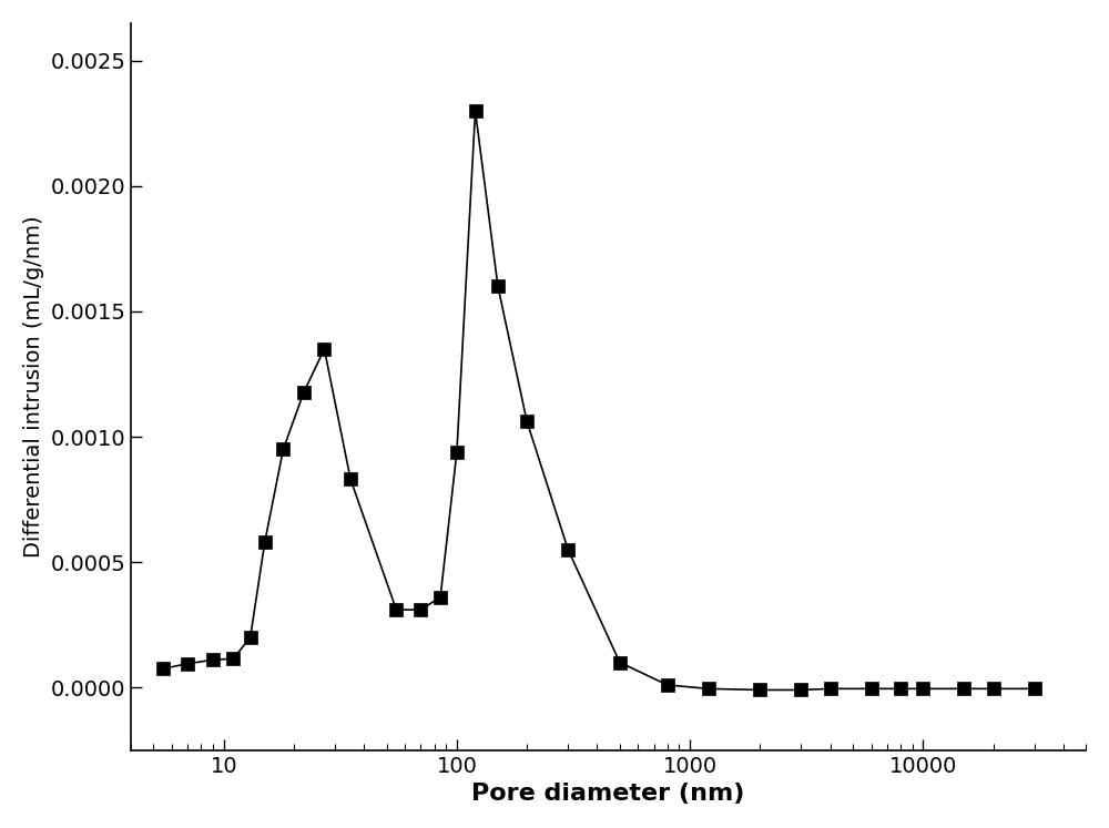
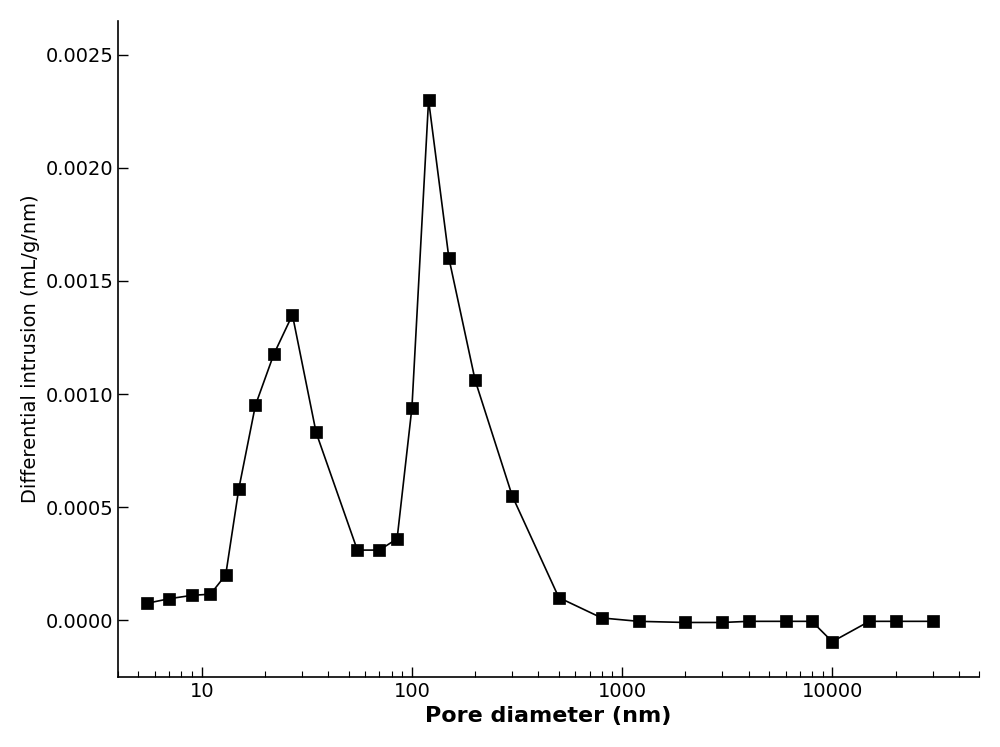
10000: -0.000005 -> -0.000095
